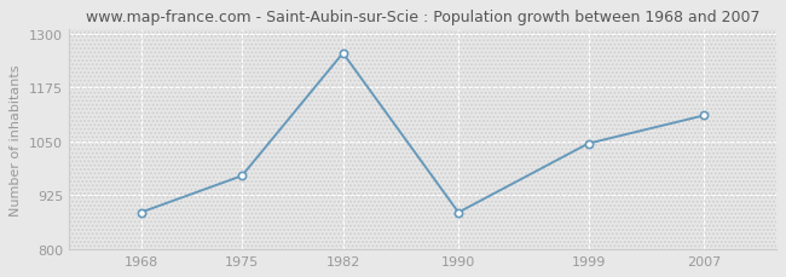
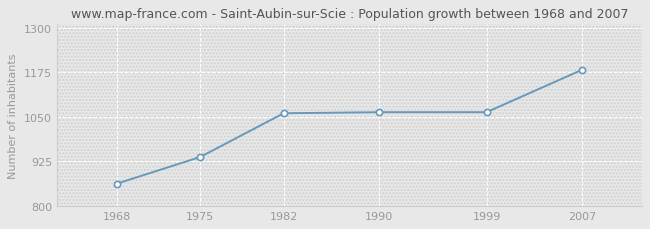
1968: 885 -> 862
1975: 970 -> 937
1982: 1255 -> 1060
1990: 885 -> 1063
1999: 1045 -> 1063
2007: 1110 -> 1182
